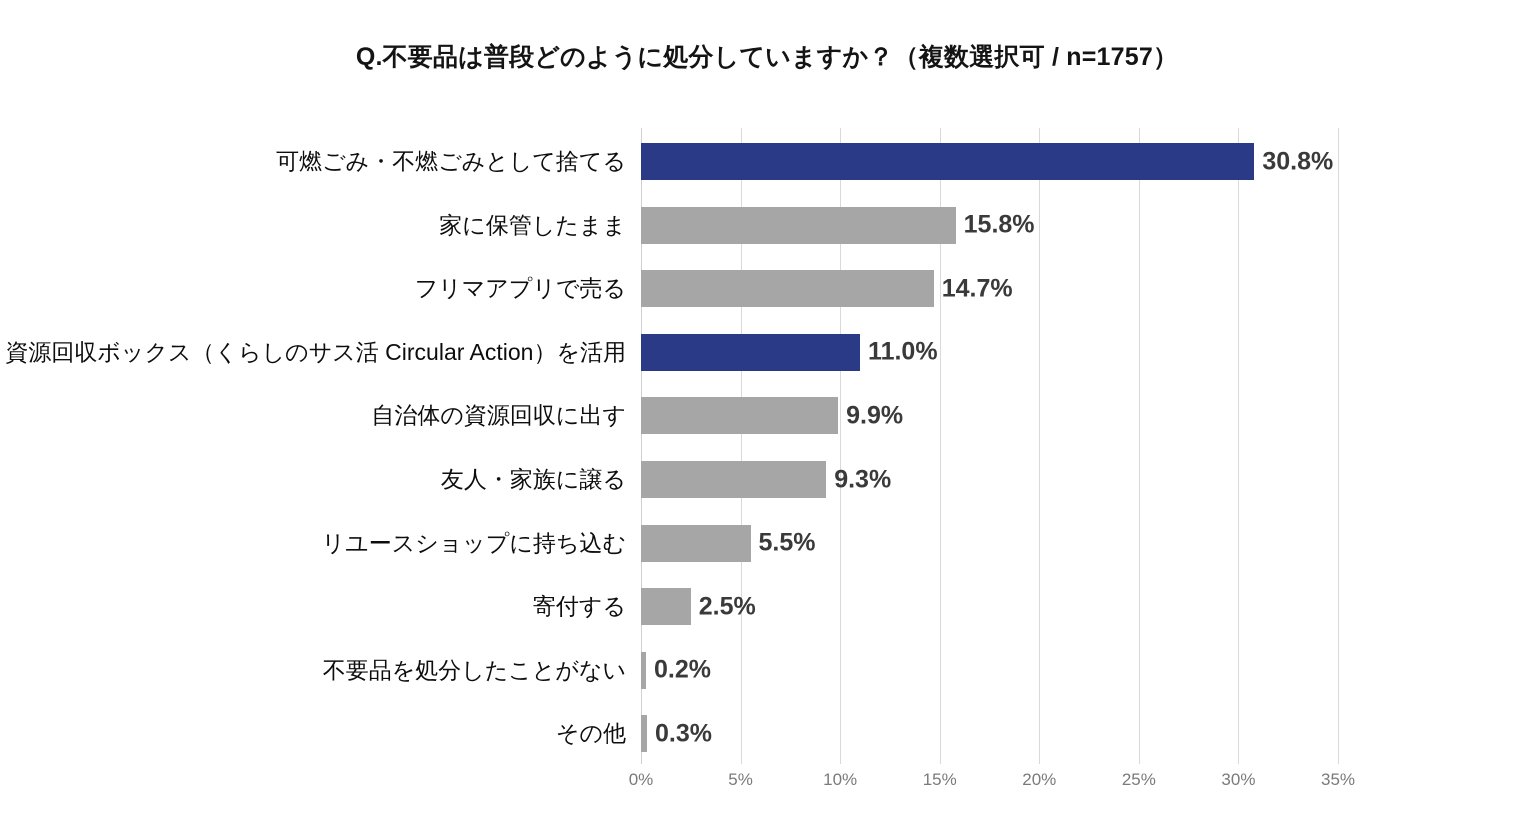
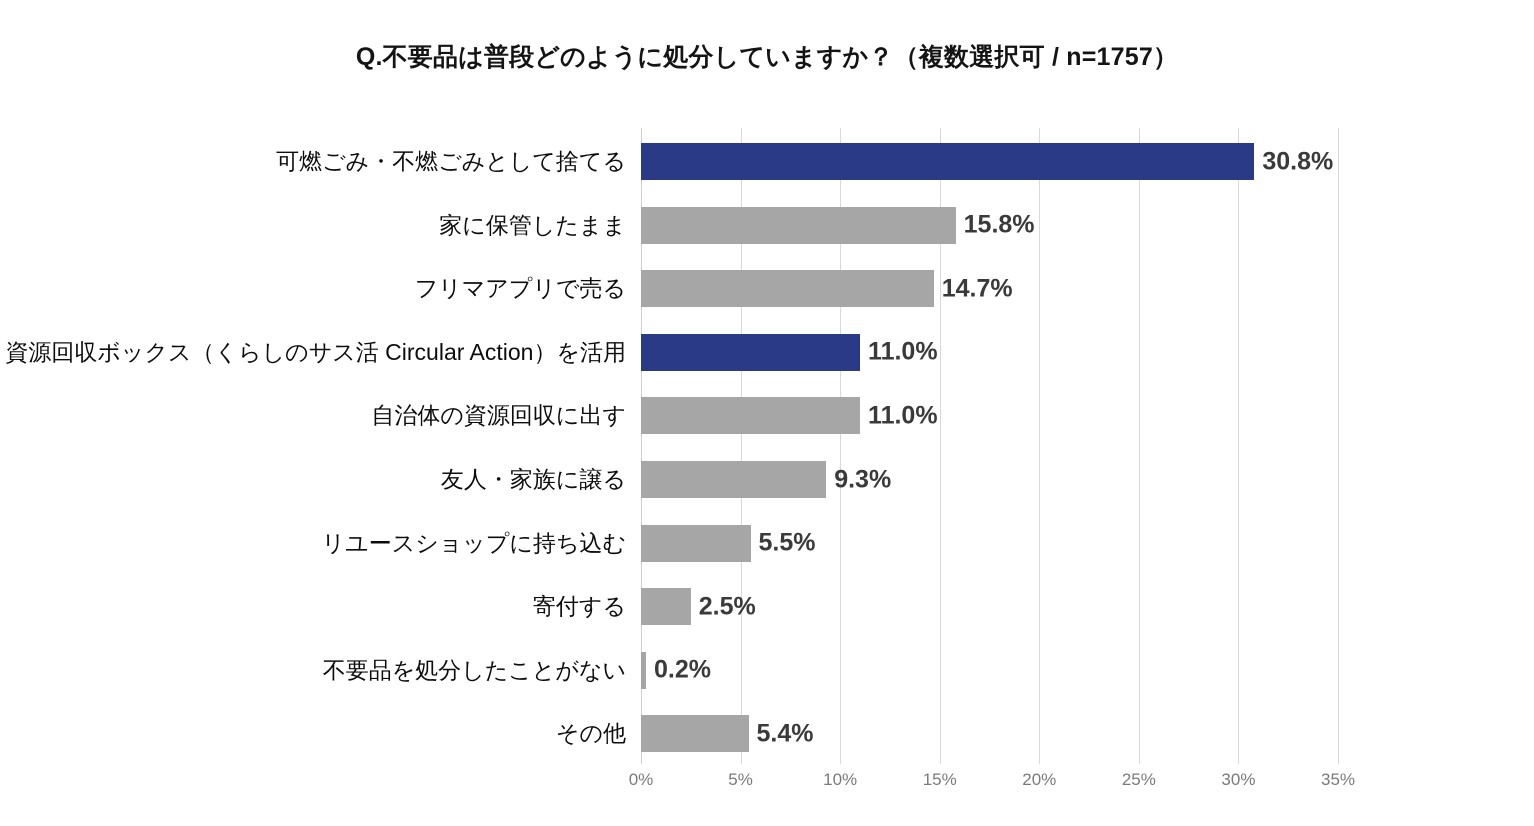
自治体の資源回収に出す: 9.9% -> 11.0%
その他: 0.3% -> 5.4%
